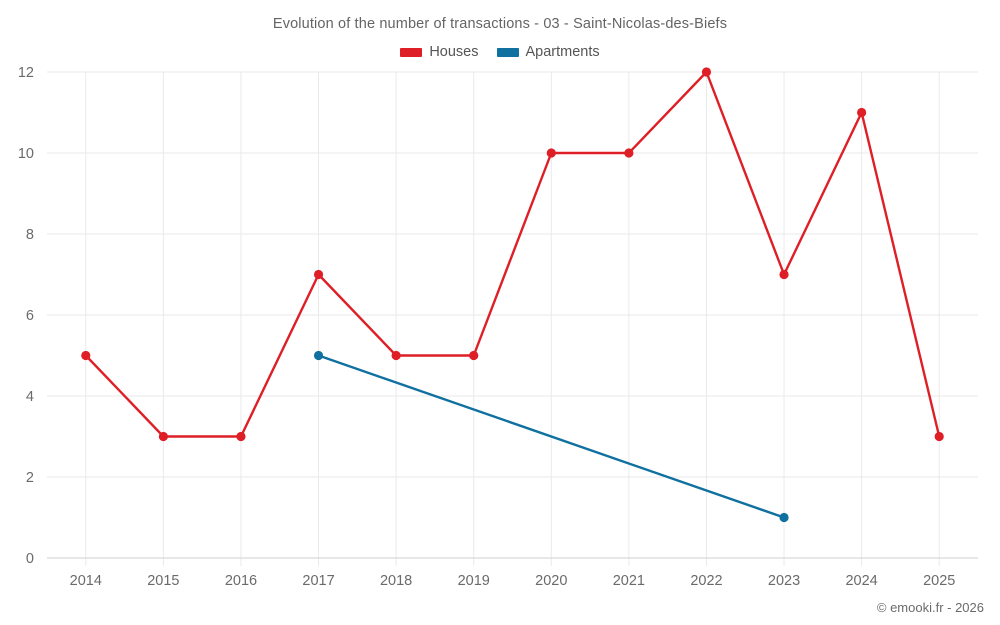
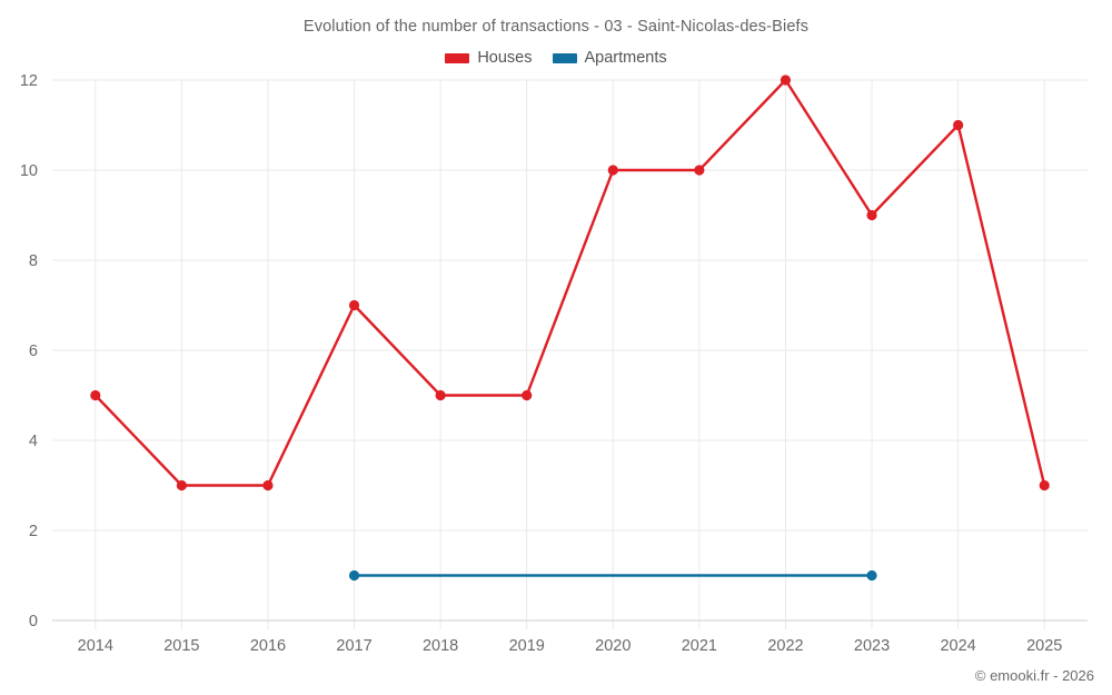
Apartments/2017: 5 -> 1
Houses/2023: 7 -> 9
